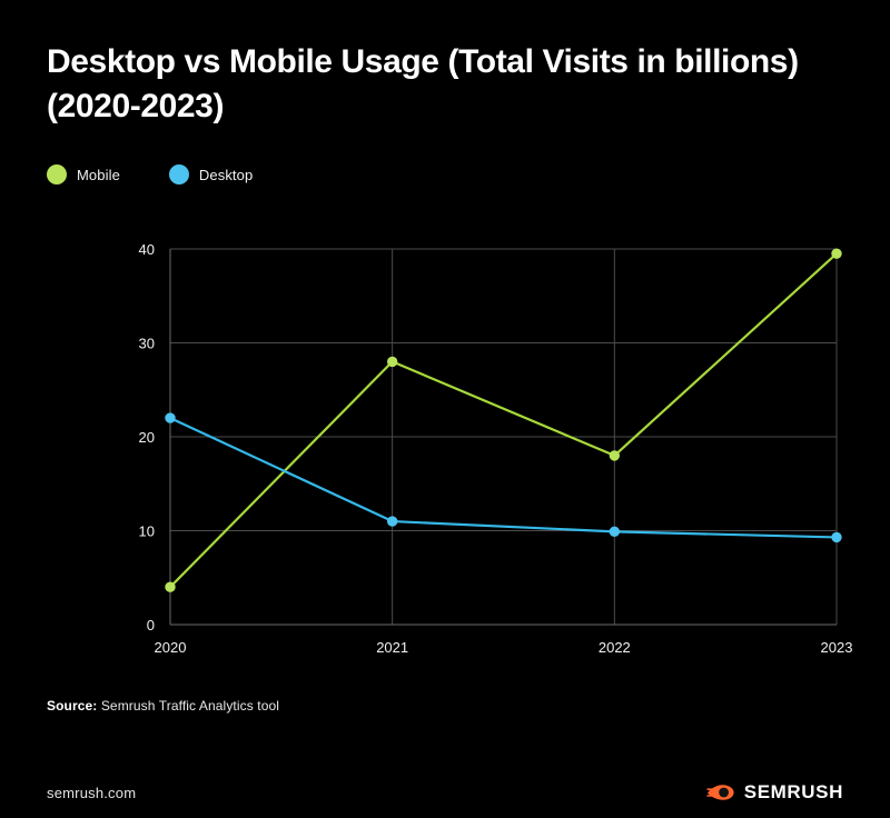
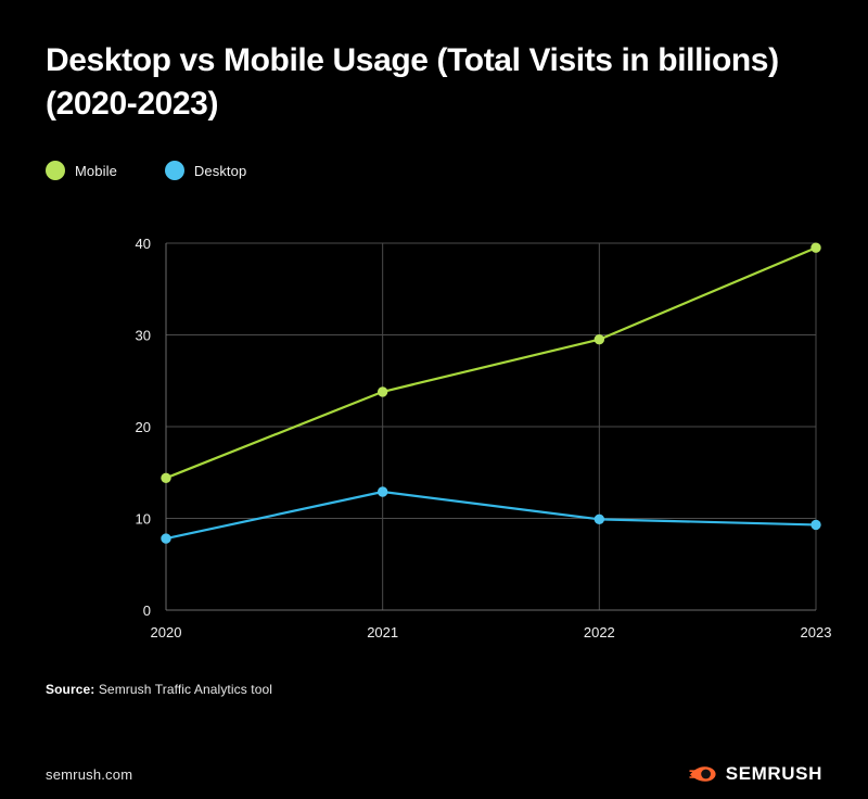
Mobile/2020: 4 -> 14
Desktop/2020: 22 -> 8
Mobile/2021: 28 -> 24
Desktop/2021: 11 -> 13
Mobile/2022: 18 -> 30
